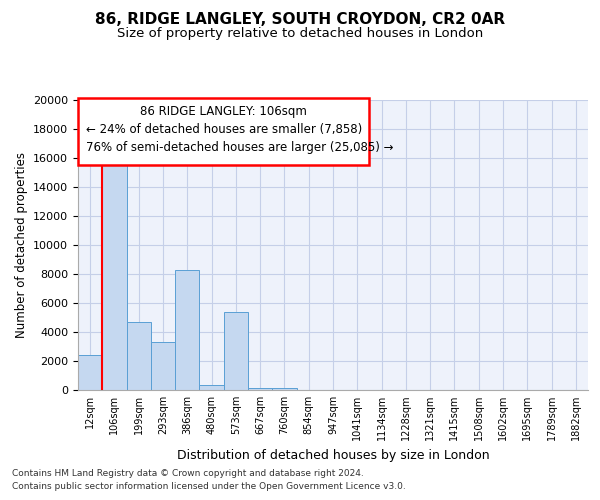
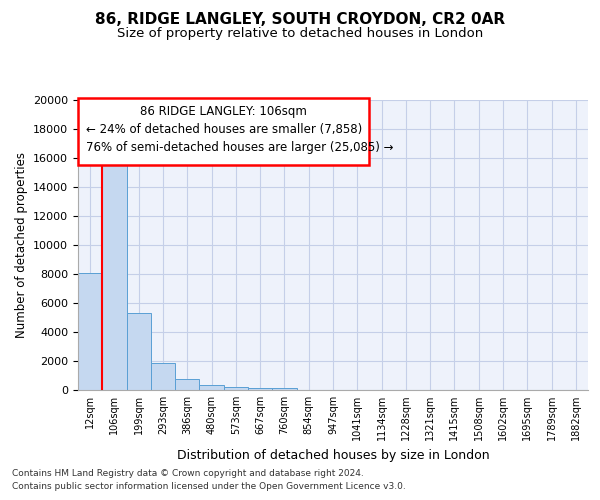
12sqm: 2400 -> 8100
199sqm: 4700 -> 5300
293sqm: 3300 -> 1800
386sqm: 8300 -> 800
573sqm: 5400 -> 200
